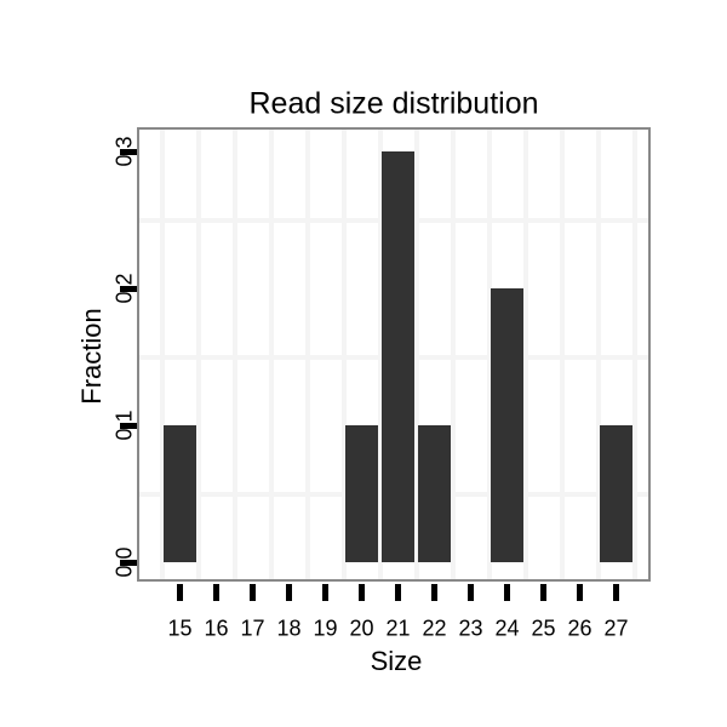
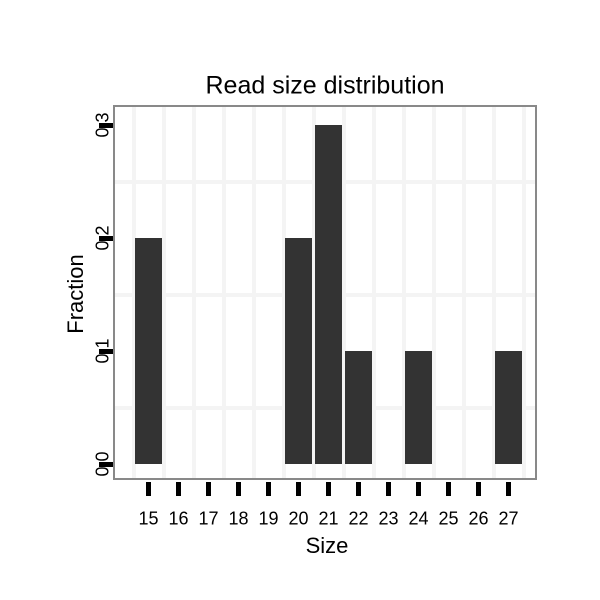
15: 0.1 -> 0.2
20: 0.1 -> 0.2
24: 0.2 -> 0.1
